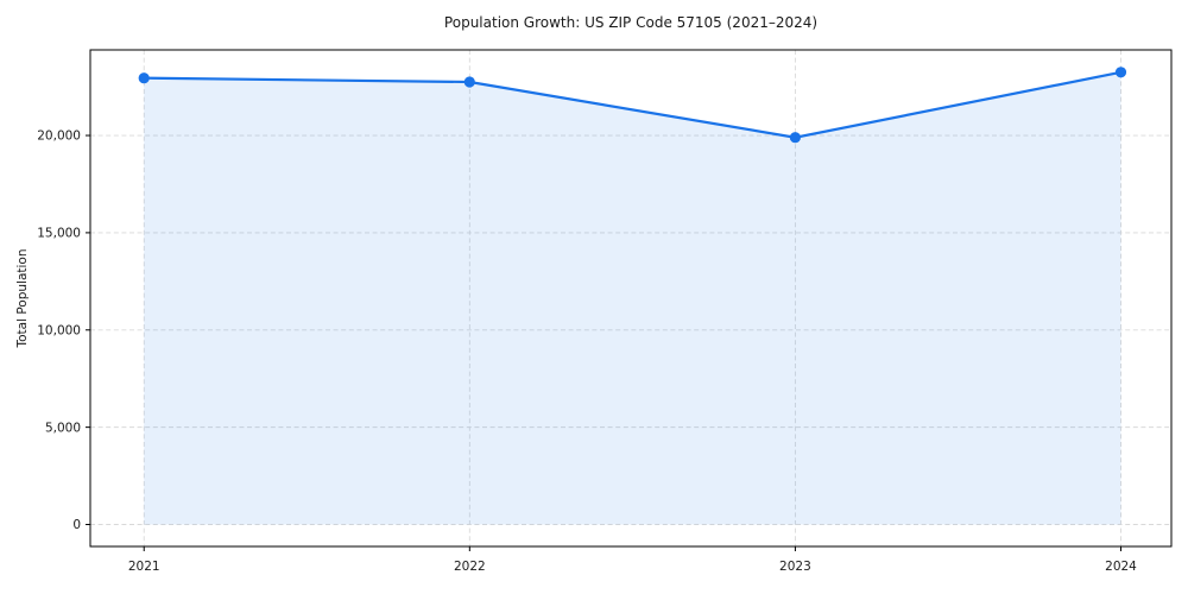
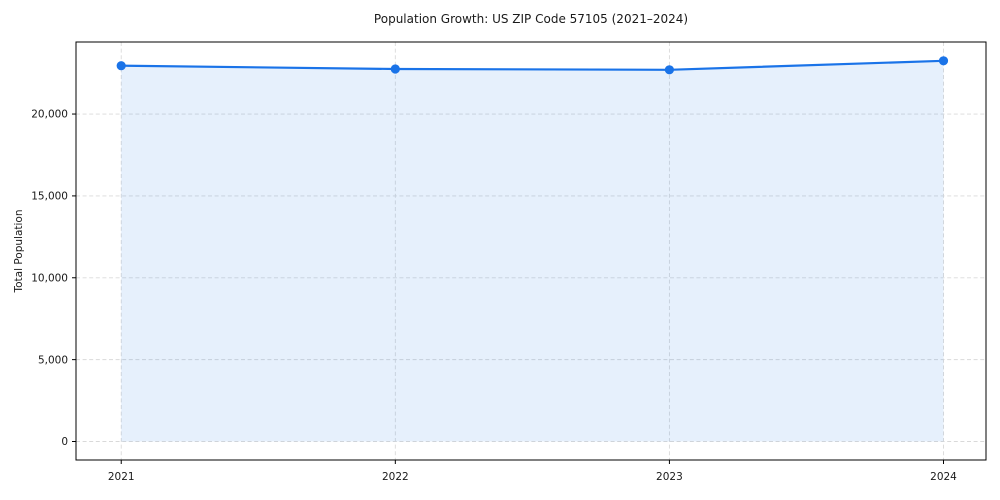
2023: 19900 -> 22700
